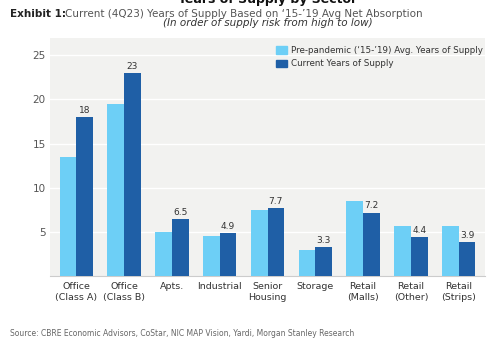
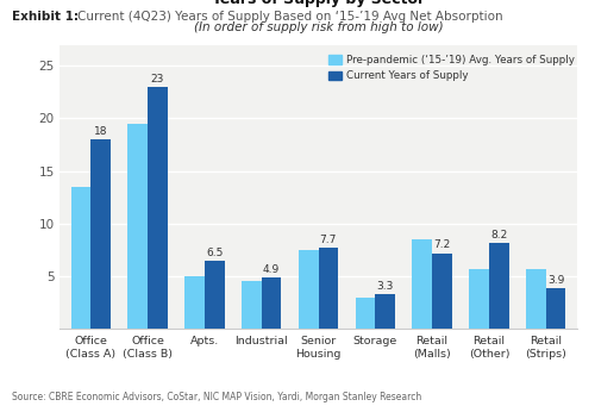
Current Years of Supply/Retail (Other): 4.4 -> 8.2
